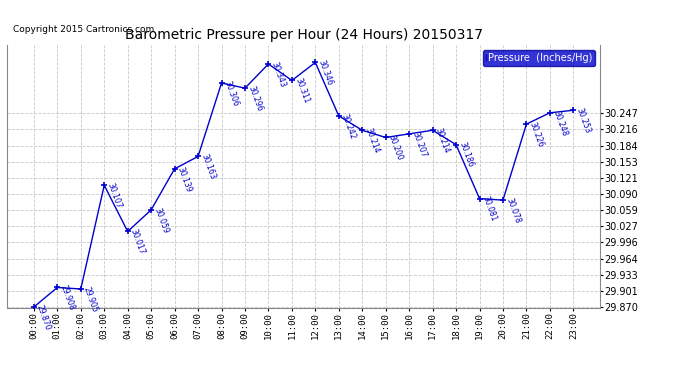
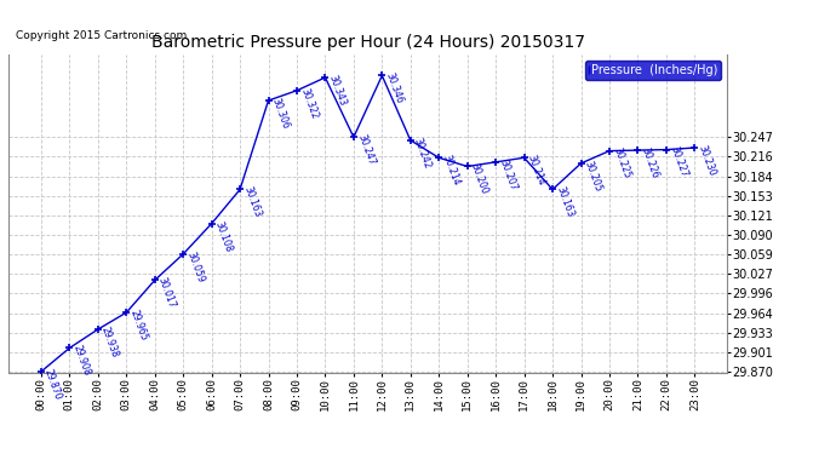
02:00: 29.905 -> 29.938
03:00: 30.107 -> 29.965
06:00: 30.139 -> 30.108
09:00: 30.296 -> 30.322
11:00: 30.311 -> 30.247
18:00: 30.186 -> 30.163
19:00: 30.081 -> 30.205
20:00: 30.078 -> 30.225
22:00: 30.248 -> 30.227
23:00: 30.253 -> 30.230
